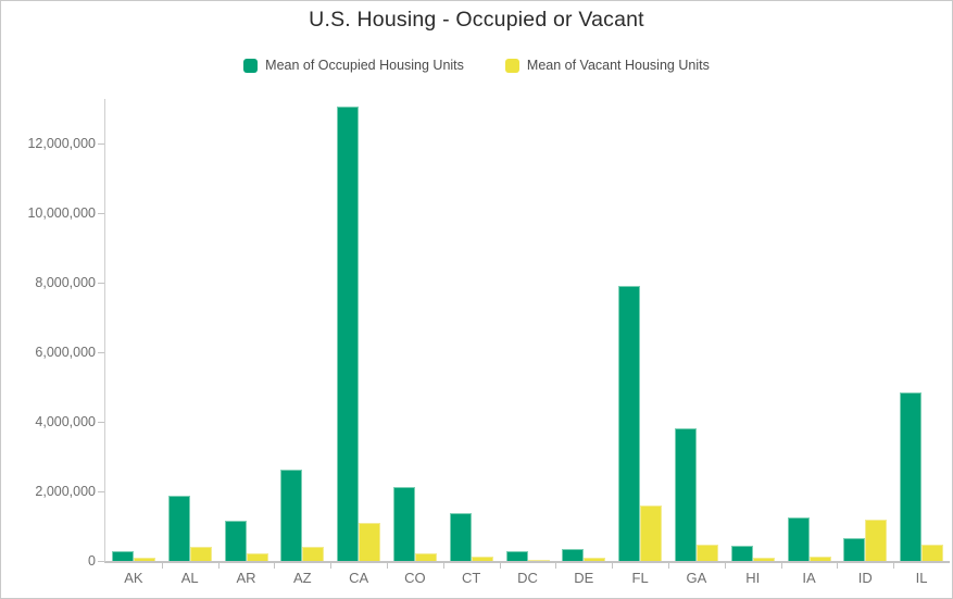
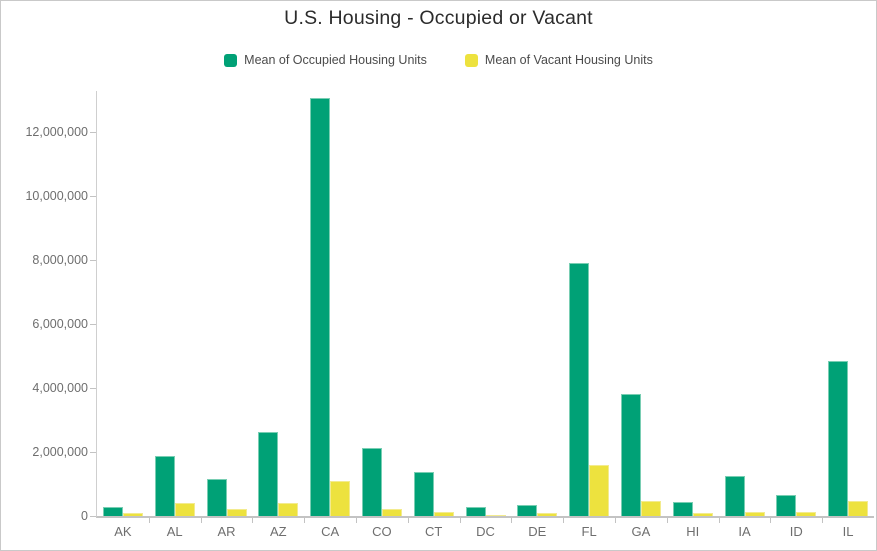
Mean of Vacant Housing Units/ID: 1200000 -> 100000
